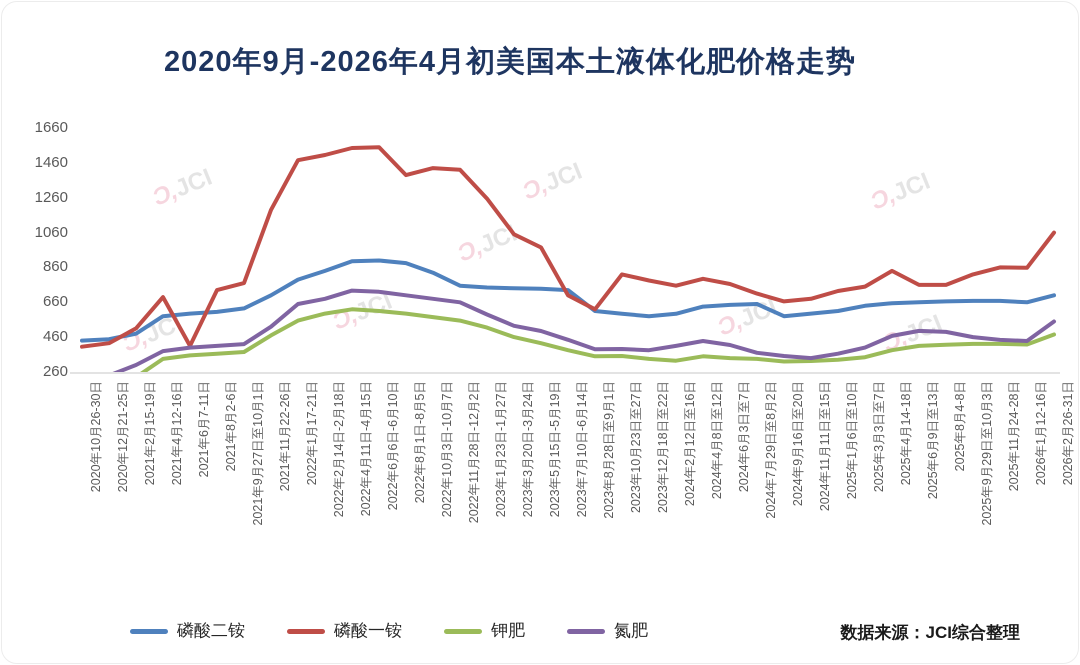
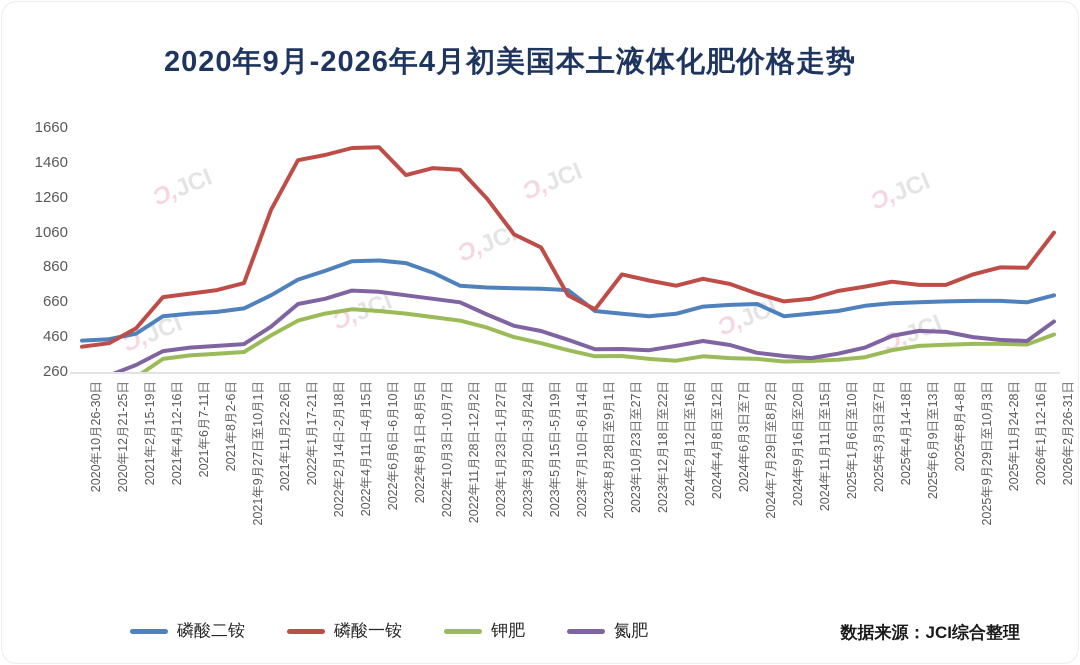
磷酸一铵/2021年6月7-11日: 410 -> 710
磷酸一铵/2025年4月14-18日: 840 -> 780
